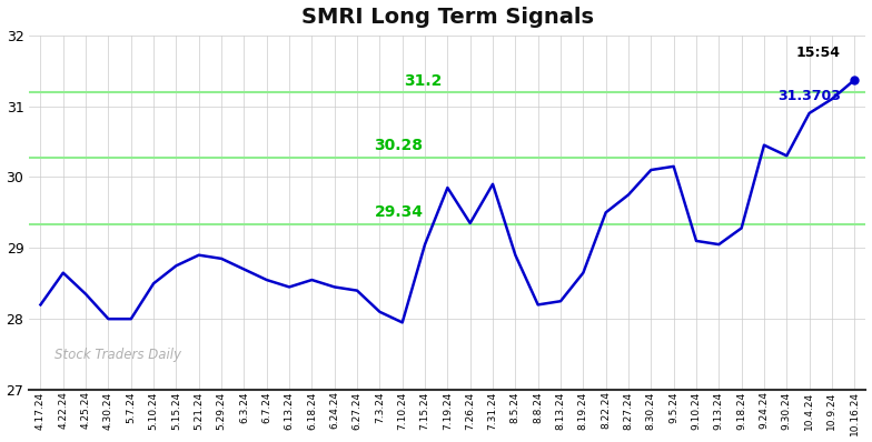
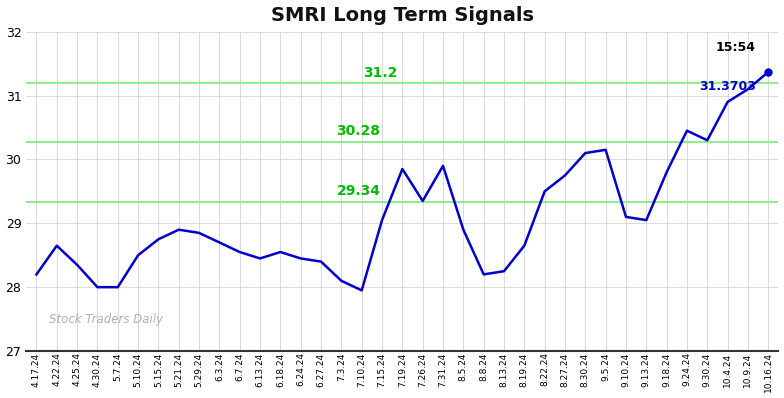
9.18.24: 29.28 -> 29.80
